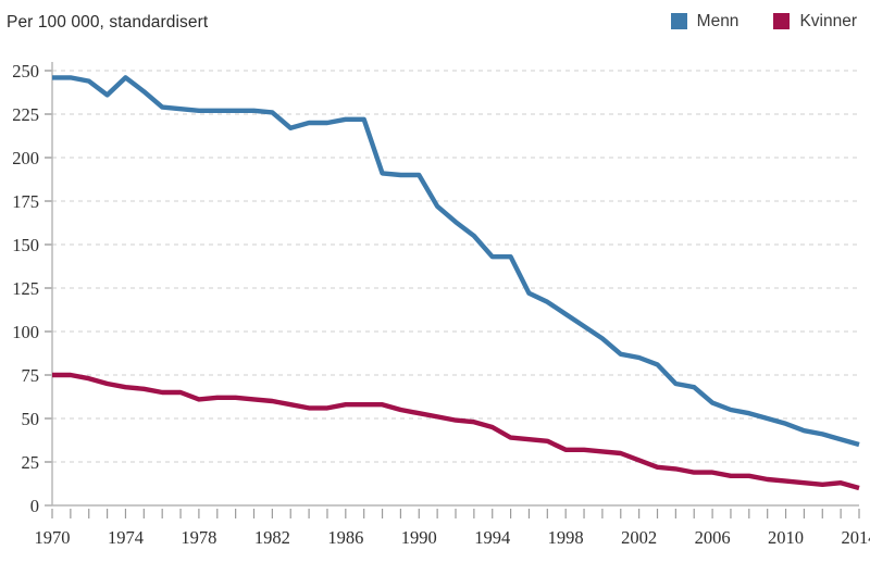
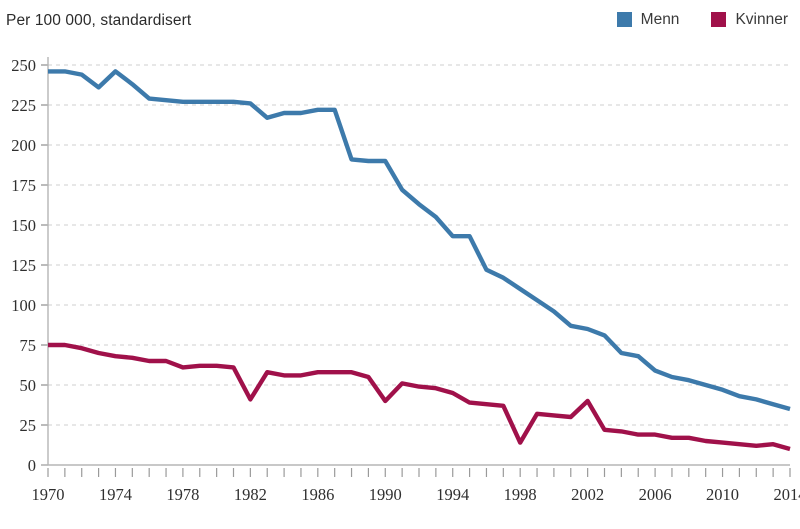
Kvinner/1982: 60 -> 41
Kvinner/1990: 53 -> 40
Kvinner/1998: 32 -> 14
Kvinner/2002: 26 -> 40
